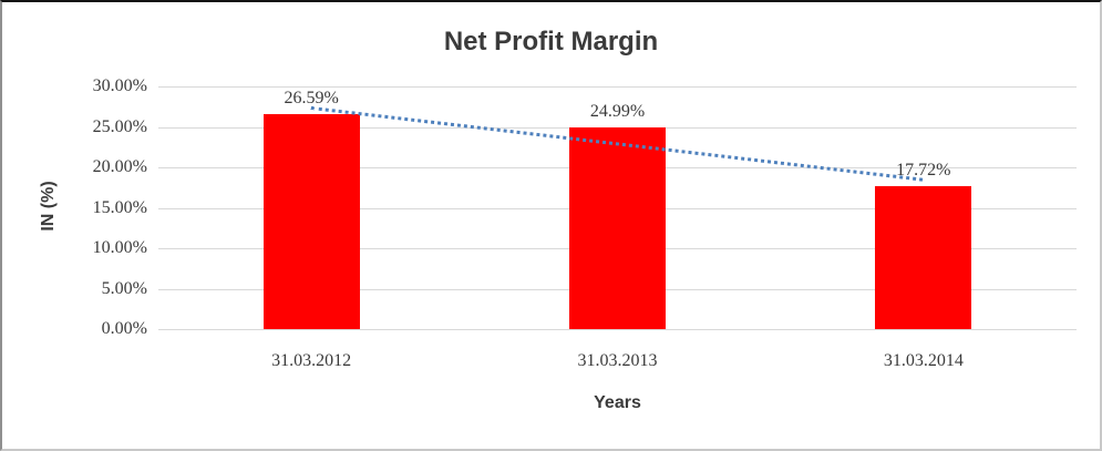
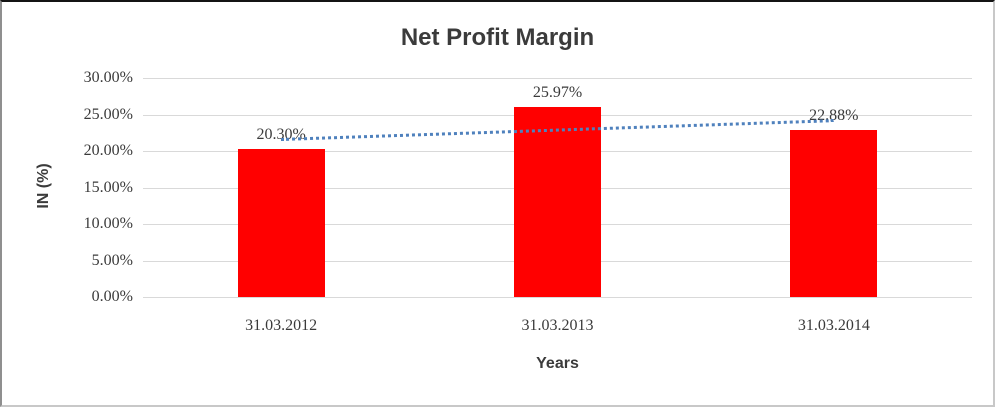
31.03.2012: 26.59% -> 20.30%
31.03.2013: 24.99% -> 25.97%
31.03.2014: 17.72% -> 22.88%
